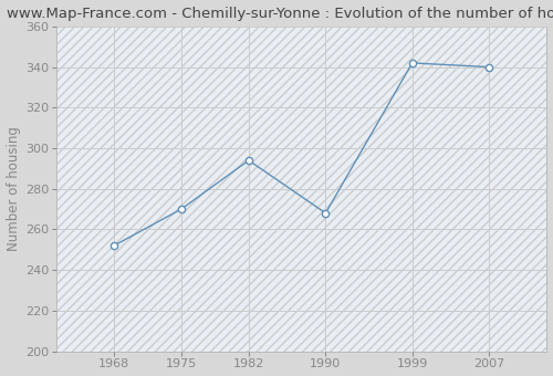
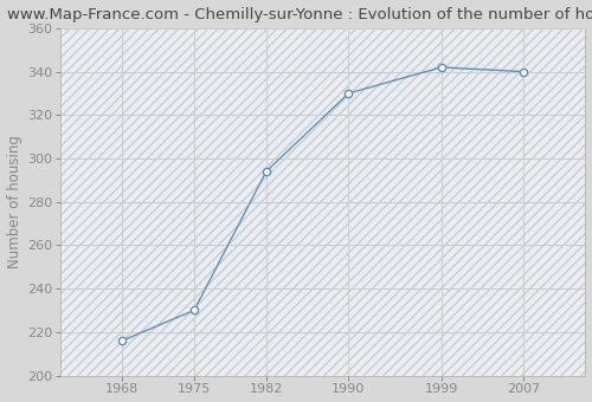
1968: 252 -> 216
1975: 270 -> 230
1990: 268 -> 330
